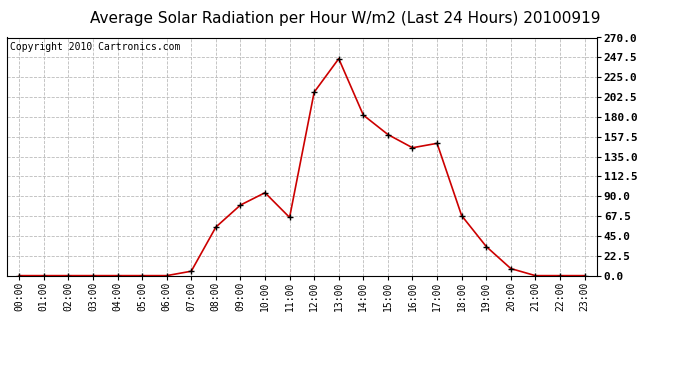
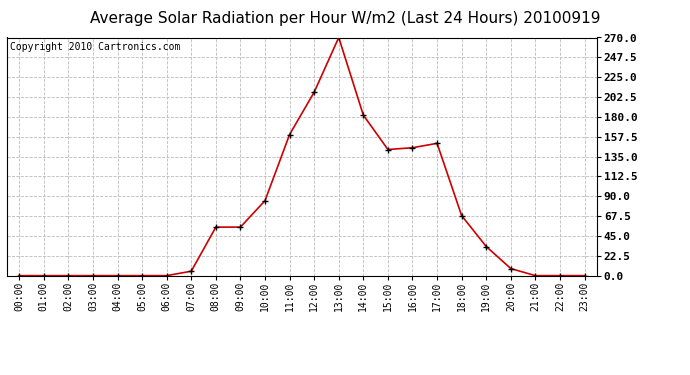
09:00: 80 -> 55
10:00: 94 -> 85
11:00: 66 -> 160
13:00: 246 -> 270
15:00: 160 -> 143
